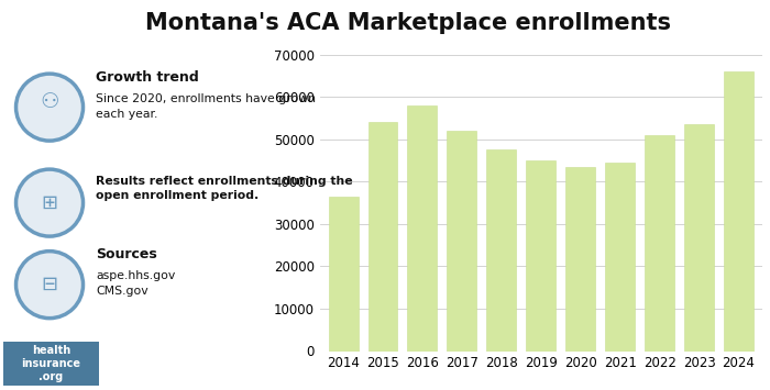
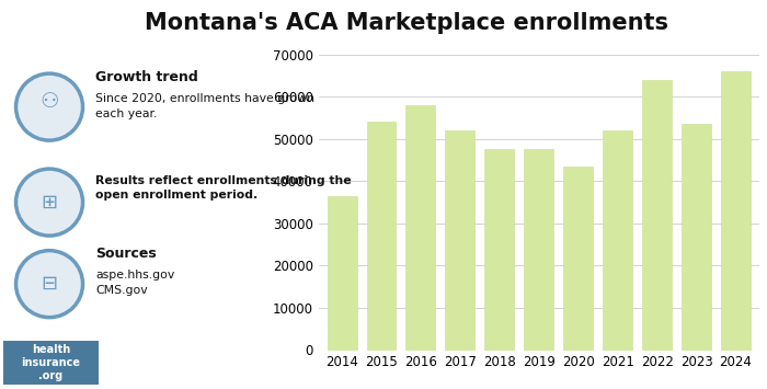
2019: 45000 -> 47500
2021: 44500 -> 52000
2022: 51000 -> 64000
